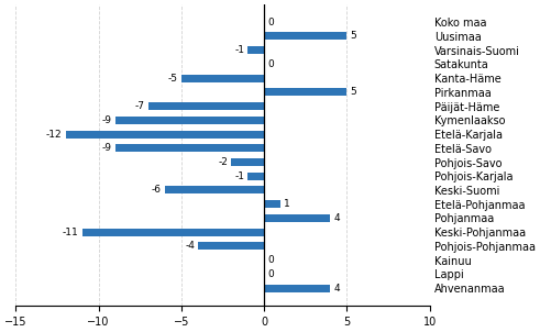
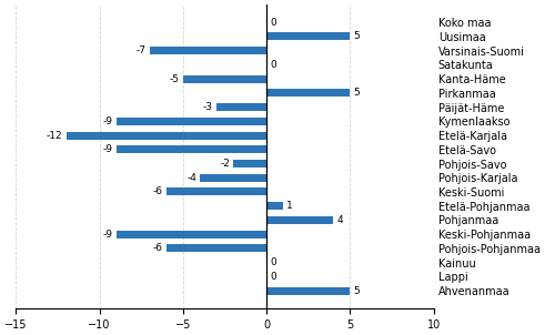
Varsinais-Suomi: -1 -> -7
Päijät-Häme: -7 -> -3
Pohjois-Karjala: -1 -> -4
Keski-Pohjanmaa: -11 -> -9
Pohjois-Pohjanmaa: -4 -> -6
Ahvenanmaa: 4 -> 5
